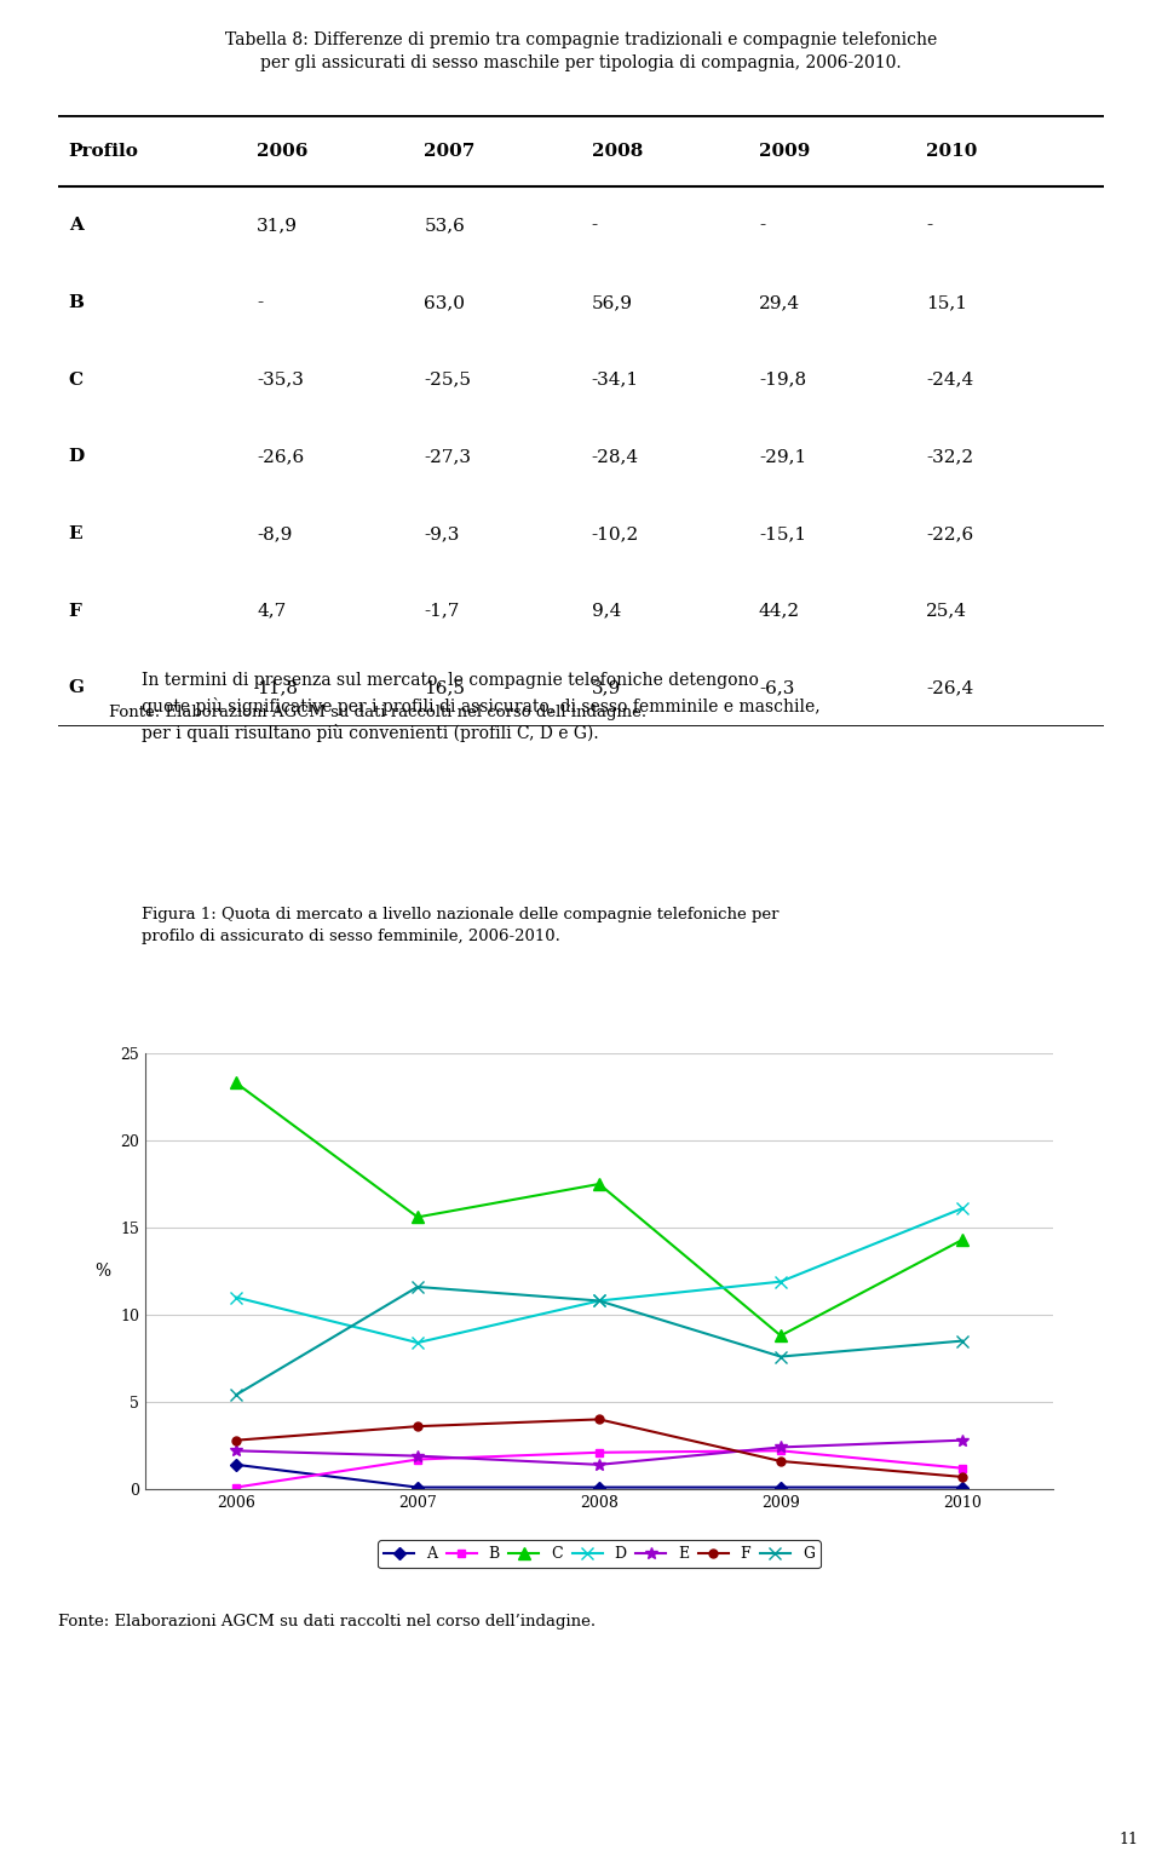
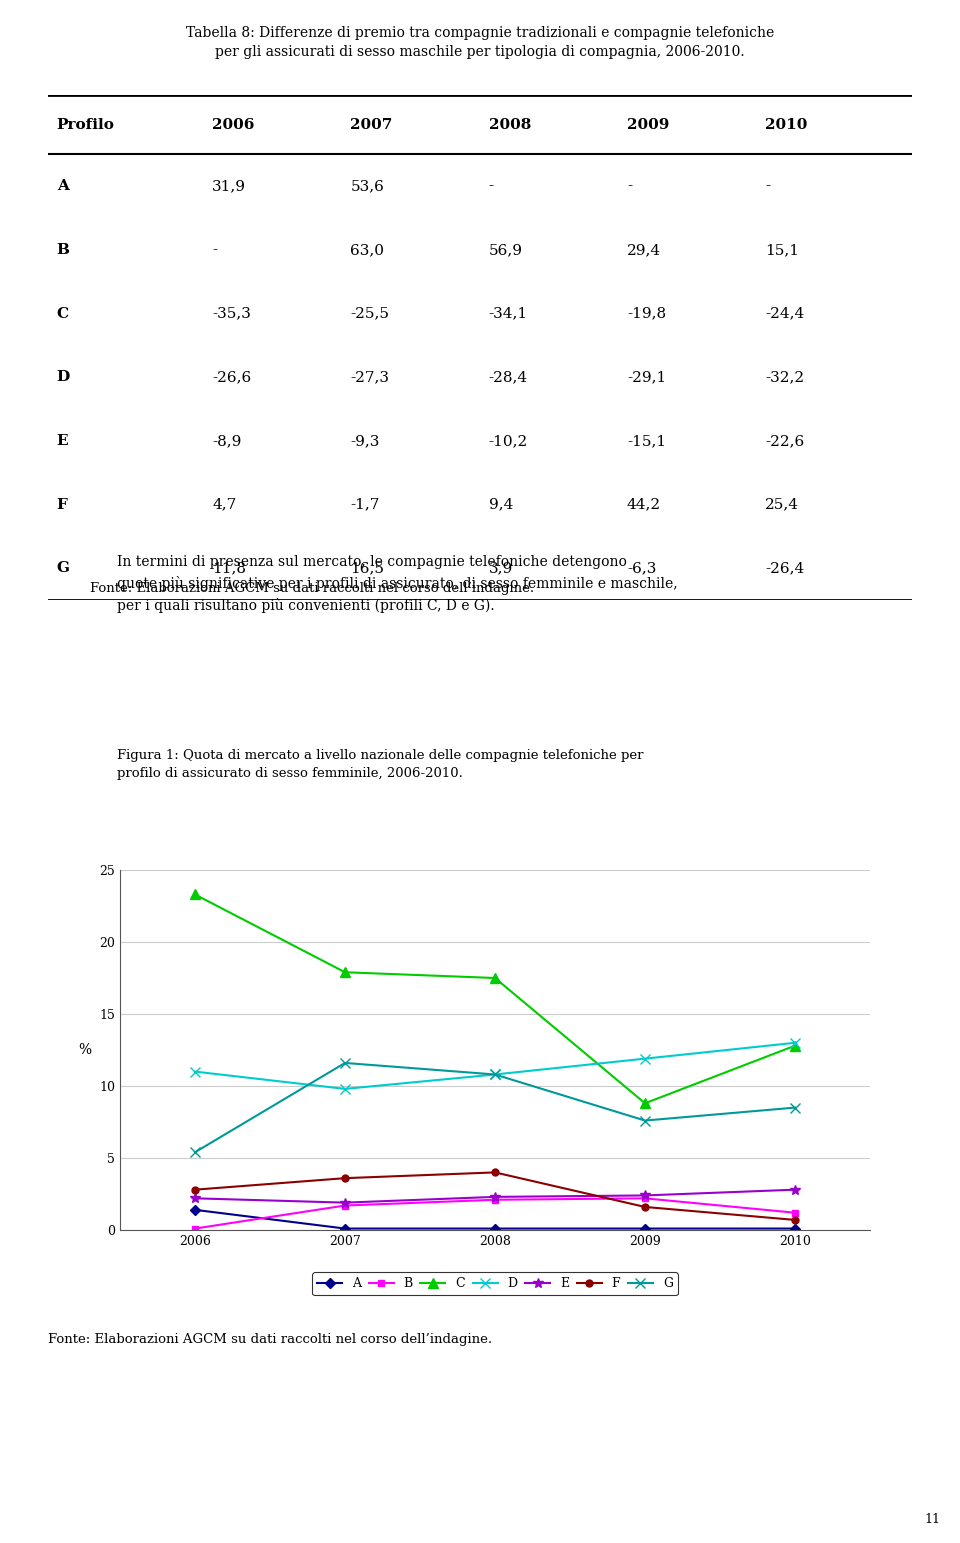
C/2007: 15.6 -> 17.9
D/2007: 8.4 -> 9.8
E/2008: 1.4 -> 2.3
C/2010: 14.3 -> 12.8
D/2010: 16.1 -> 13.0
